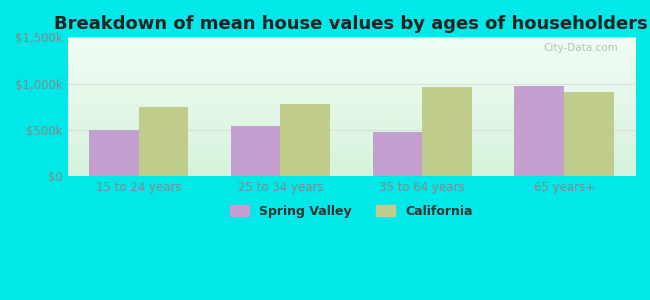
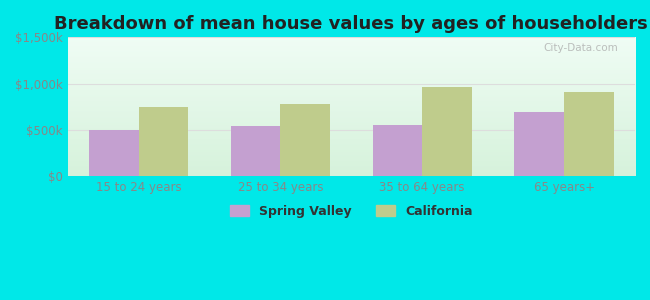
Spring Valley/35 to 64 years: $480k -> $560k
Spring Valley/65 years+: $980k -> $700k
